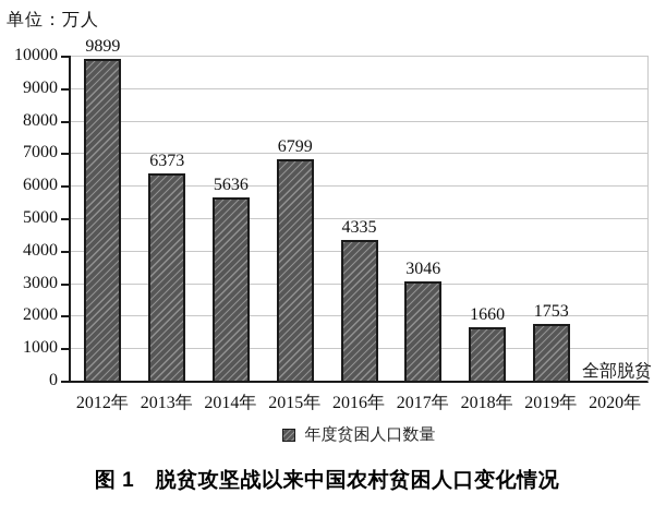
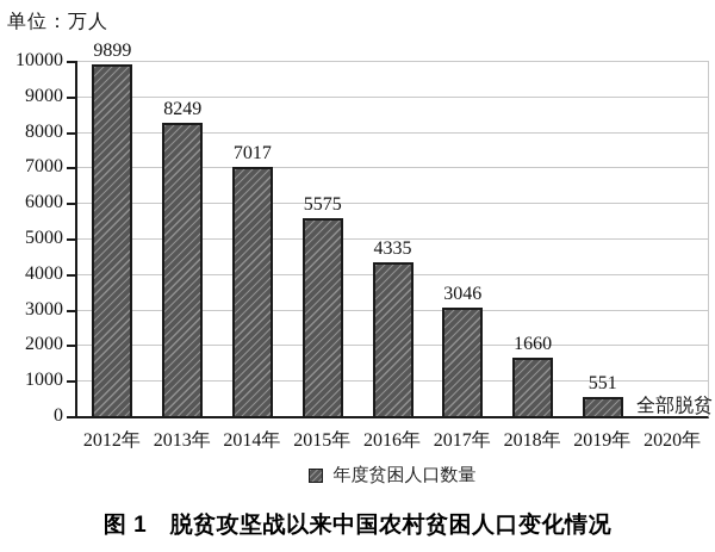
2013年: 6373 -> 8249
2014年: 5636 -> 7017
2015年: 6799 -> 5575
2019年: 1753 -> 551
